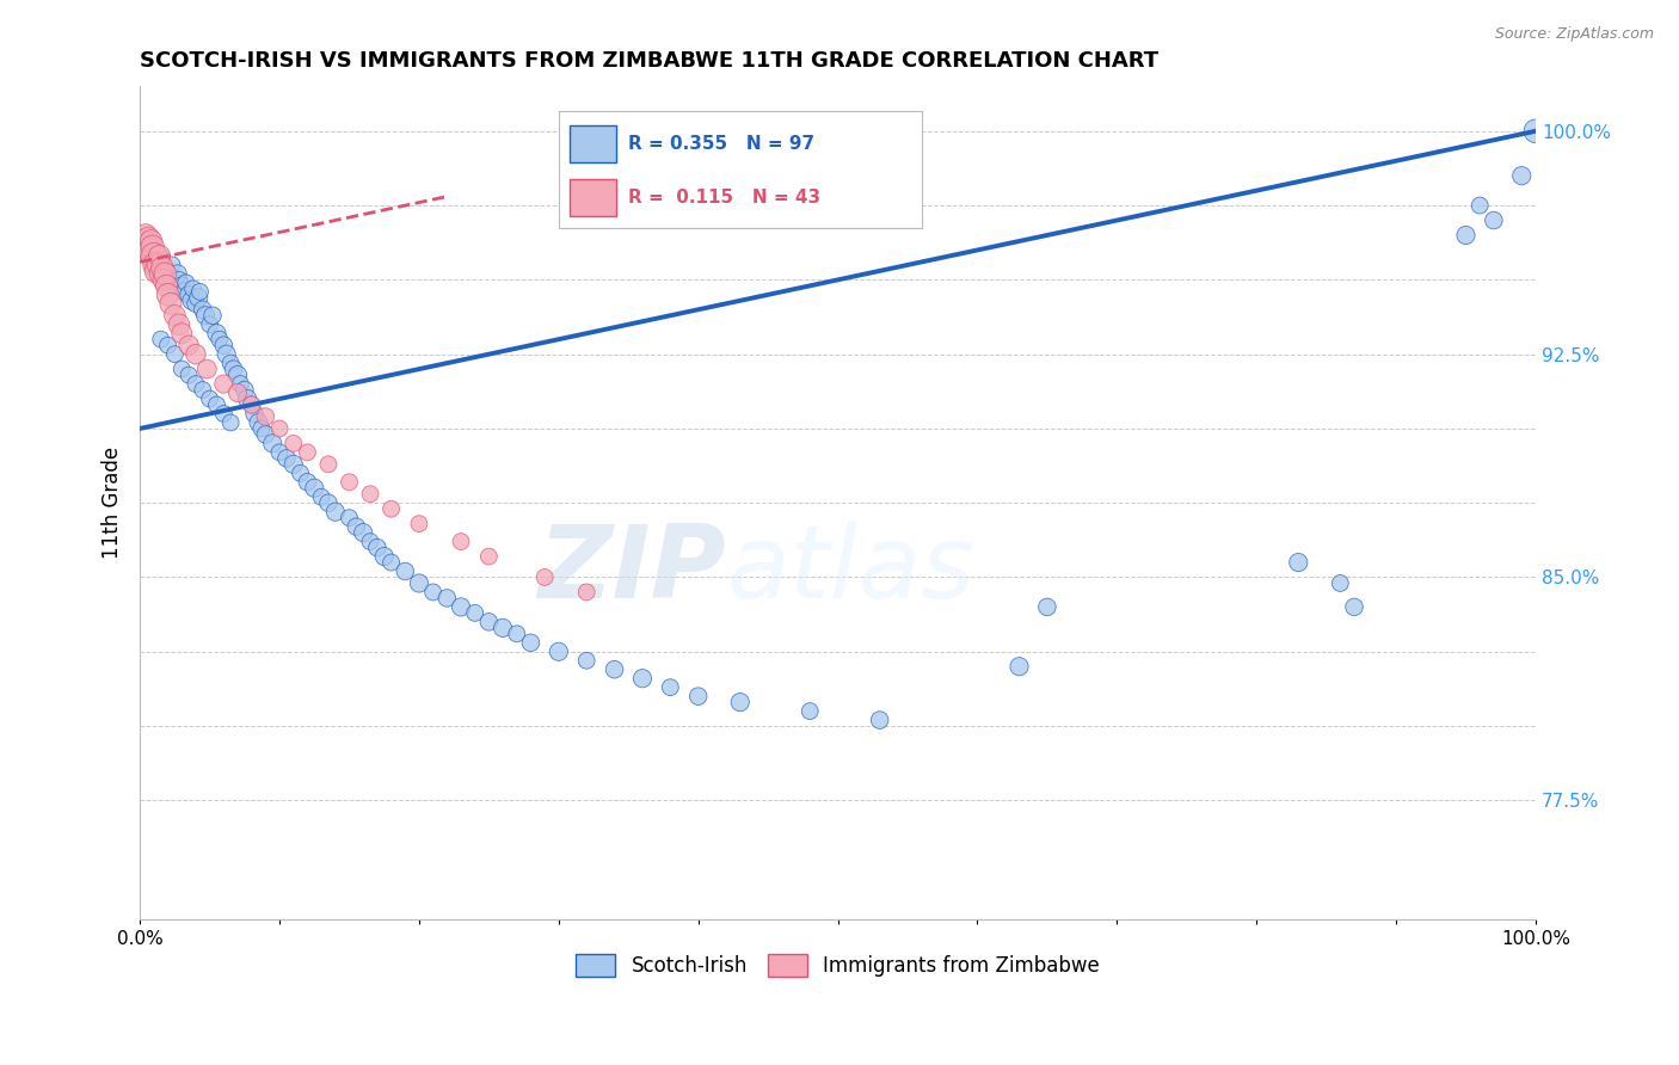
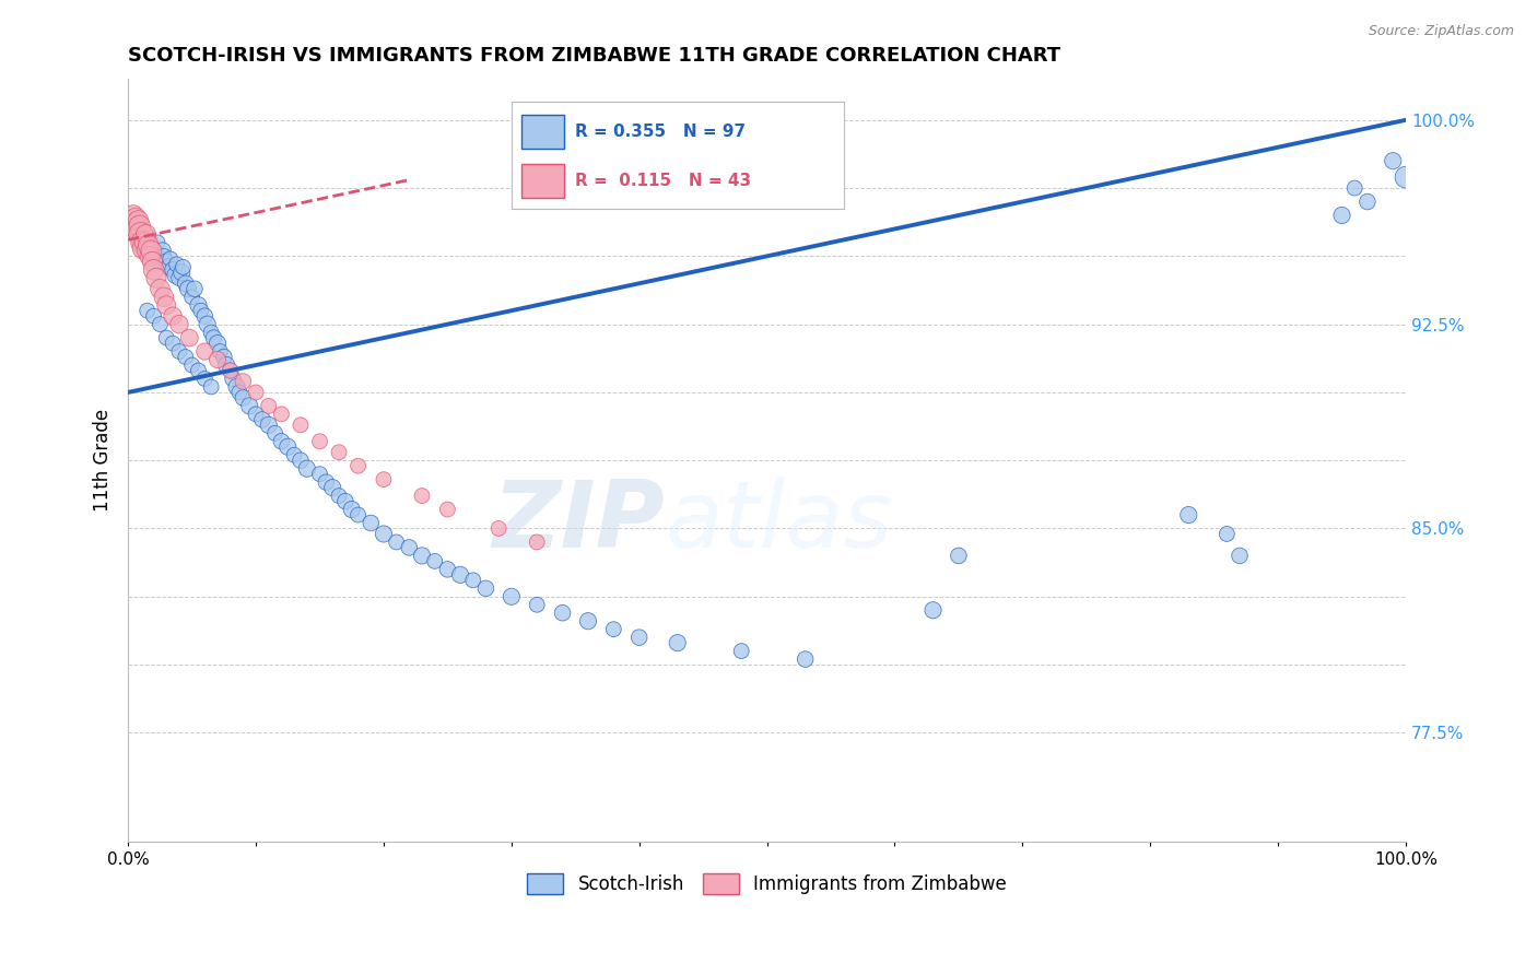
Scotch-Irish/100.0%: 100.0% -> 97.9%
